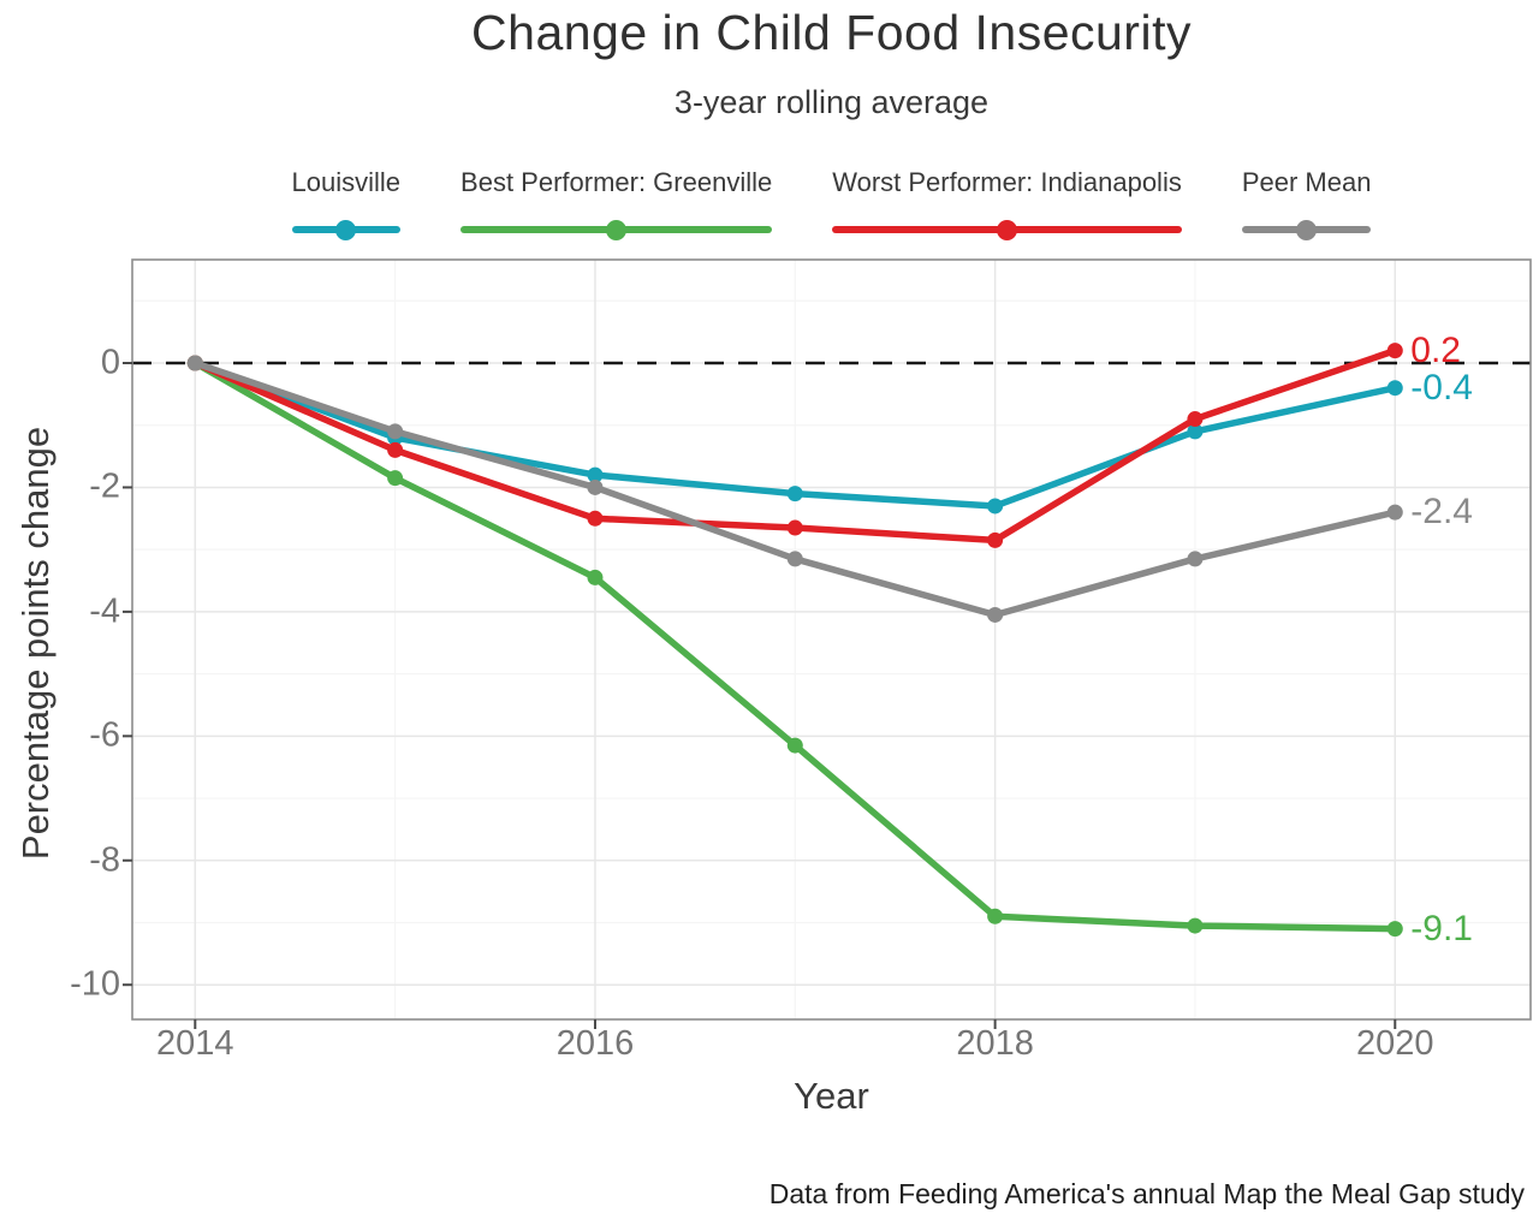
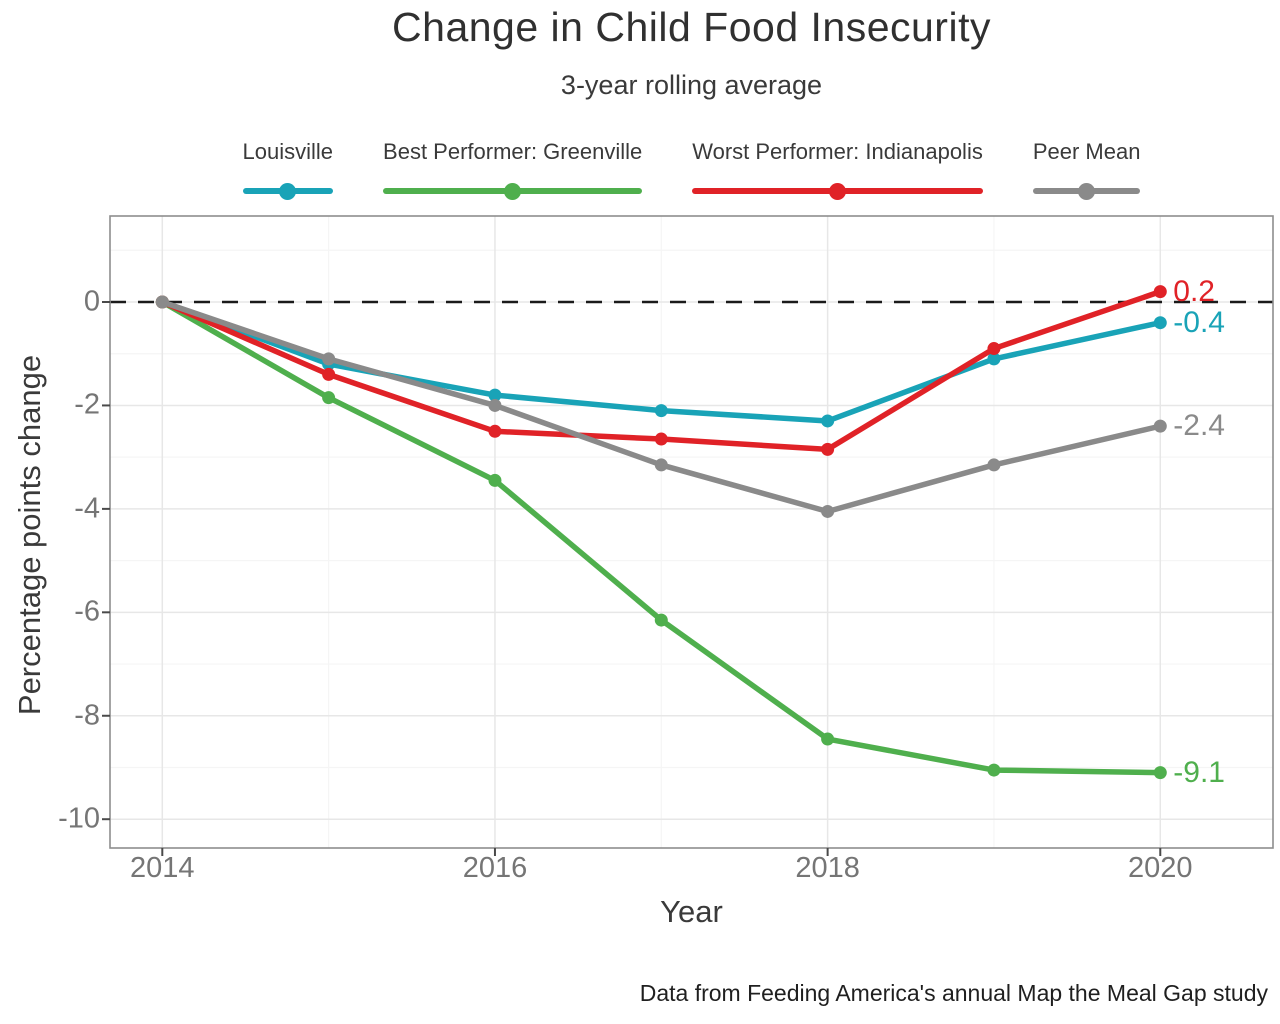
Best Performer: Greenville/2018: -8.9 -> -8.4
